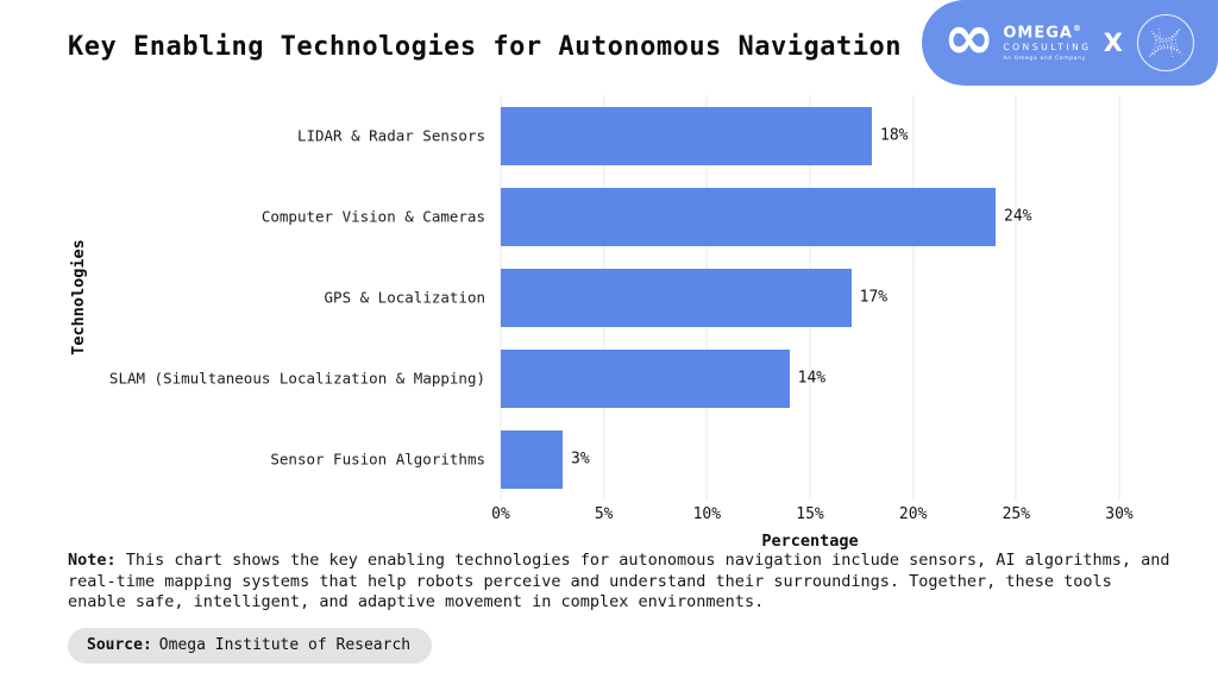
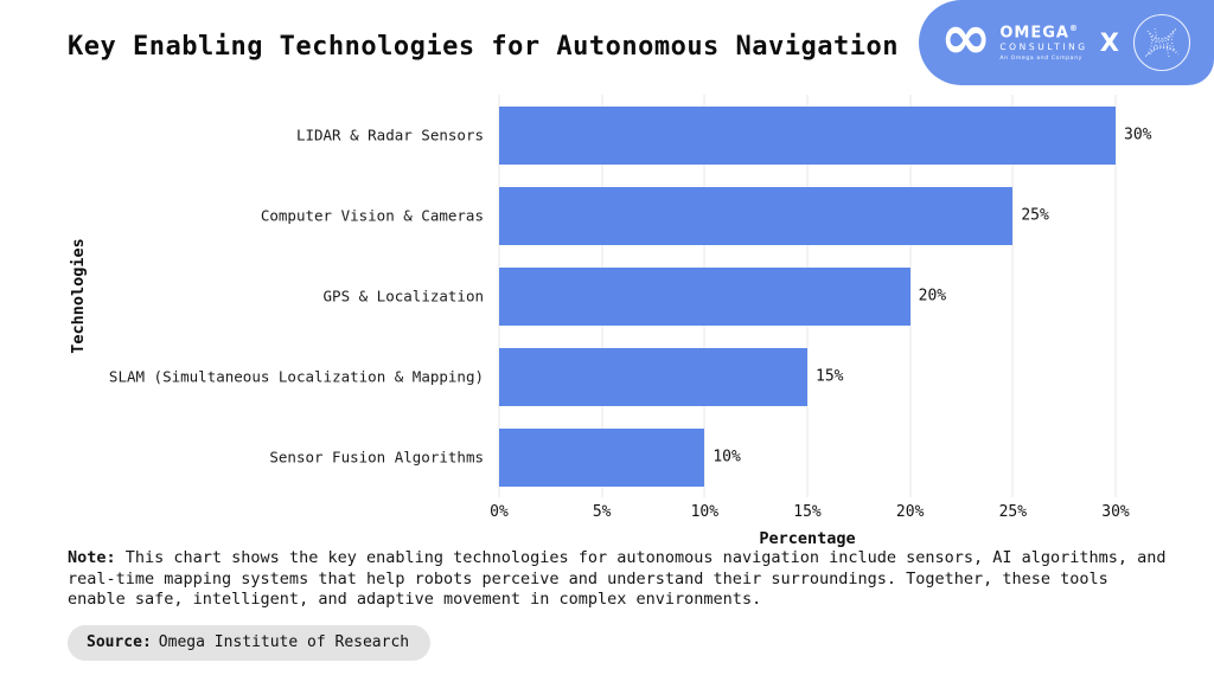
LIDAR & Radar Sensors: 18% -> 30%
Computer Vision & Cameras: 24% -> 25%
GPS & Localization: 17% -> 20%
SLAM (Simultaneous Localization & Mapping): 14% -> 15%
Sensor Fusion Algorithms: 3% -> 10%
